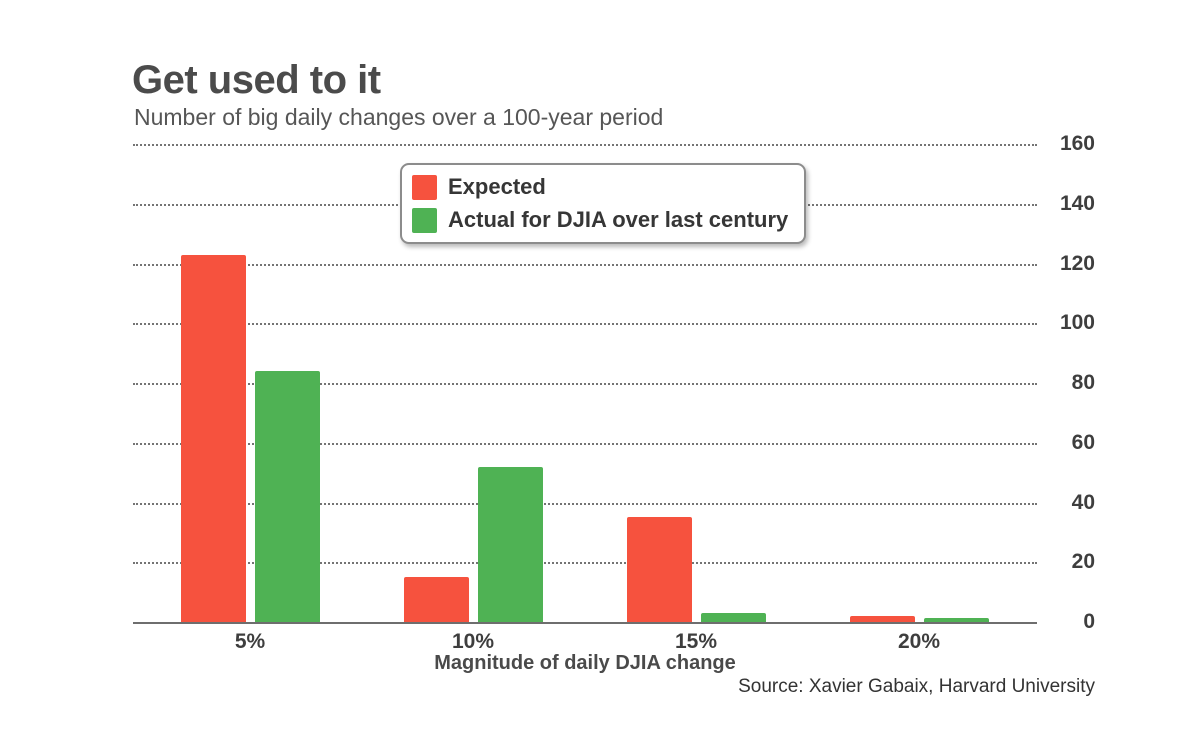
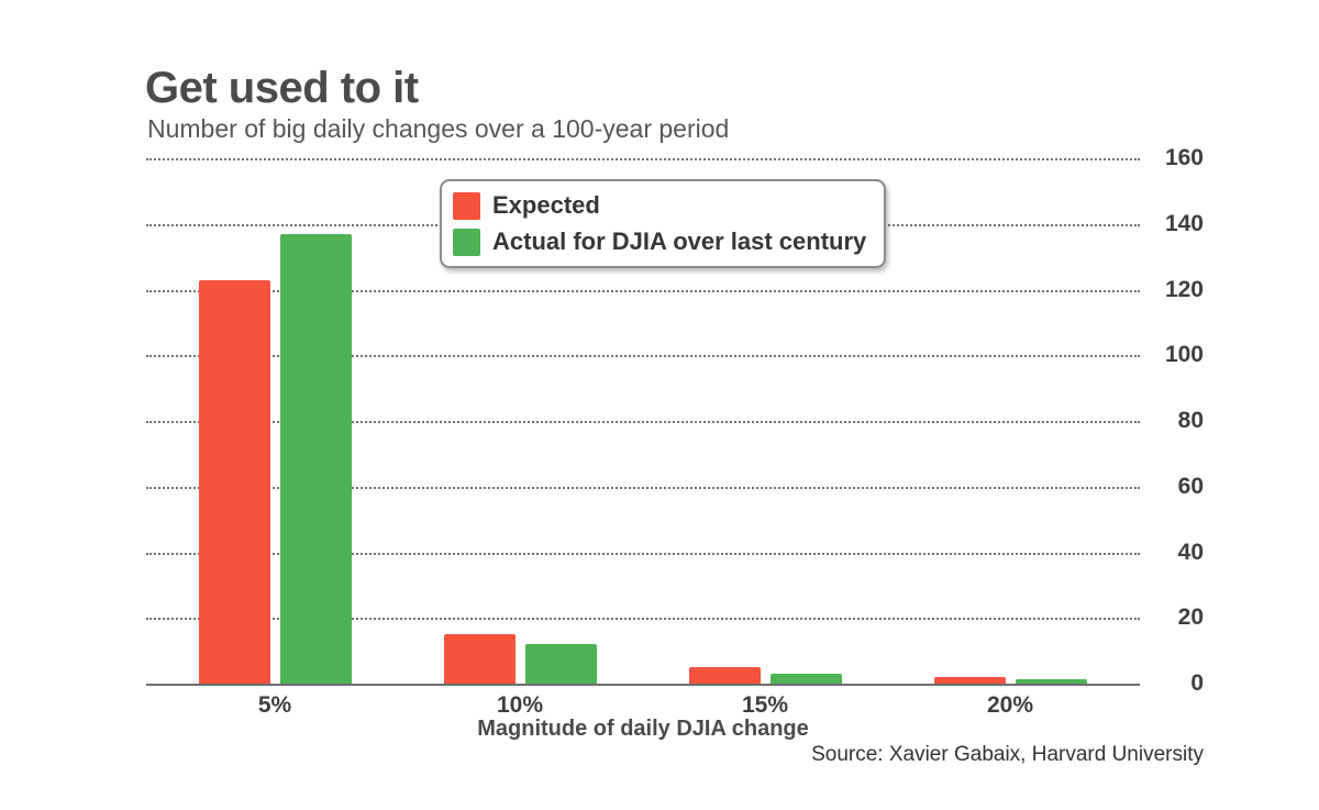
Actual for DJIA over last century/5%: 84 -> 137
Actual for DJIA over last century/10%: 52 -> 12
Expected/15%: 35 -> 5
